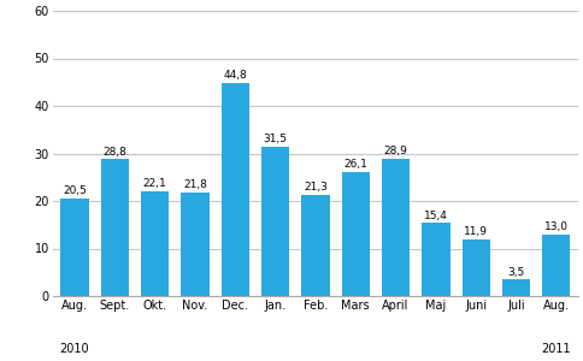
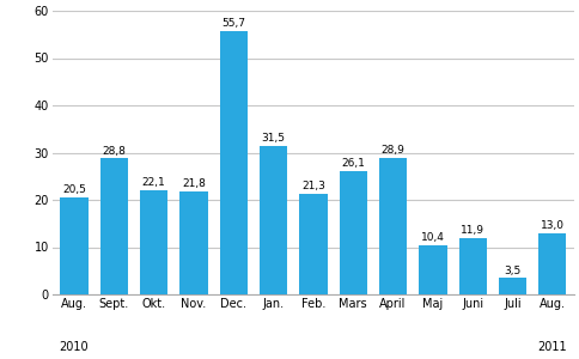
Dec.: 44,8 -> 55,7
Maj: 15,4 -> 10,4
